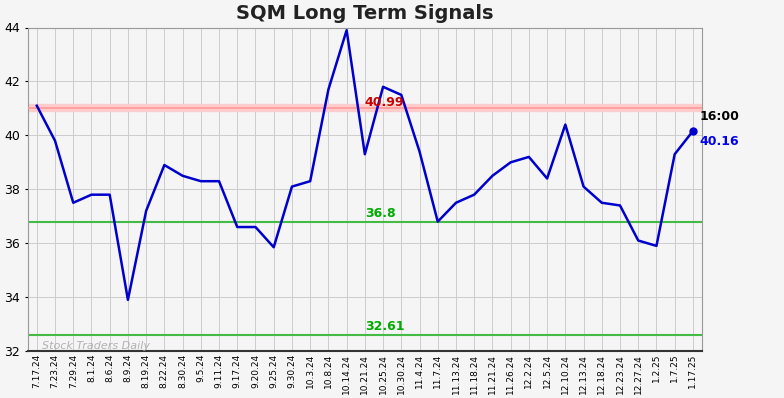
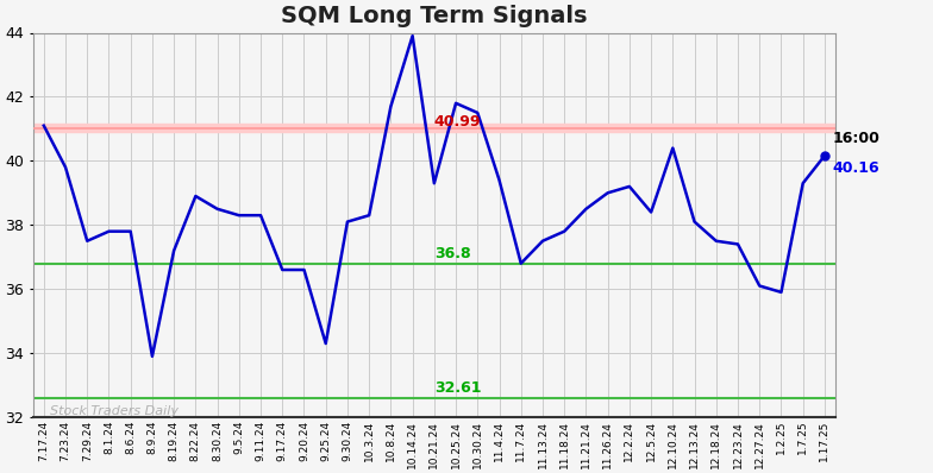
9.25.24: 35.85 -> 34.30
